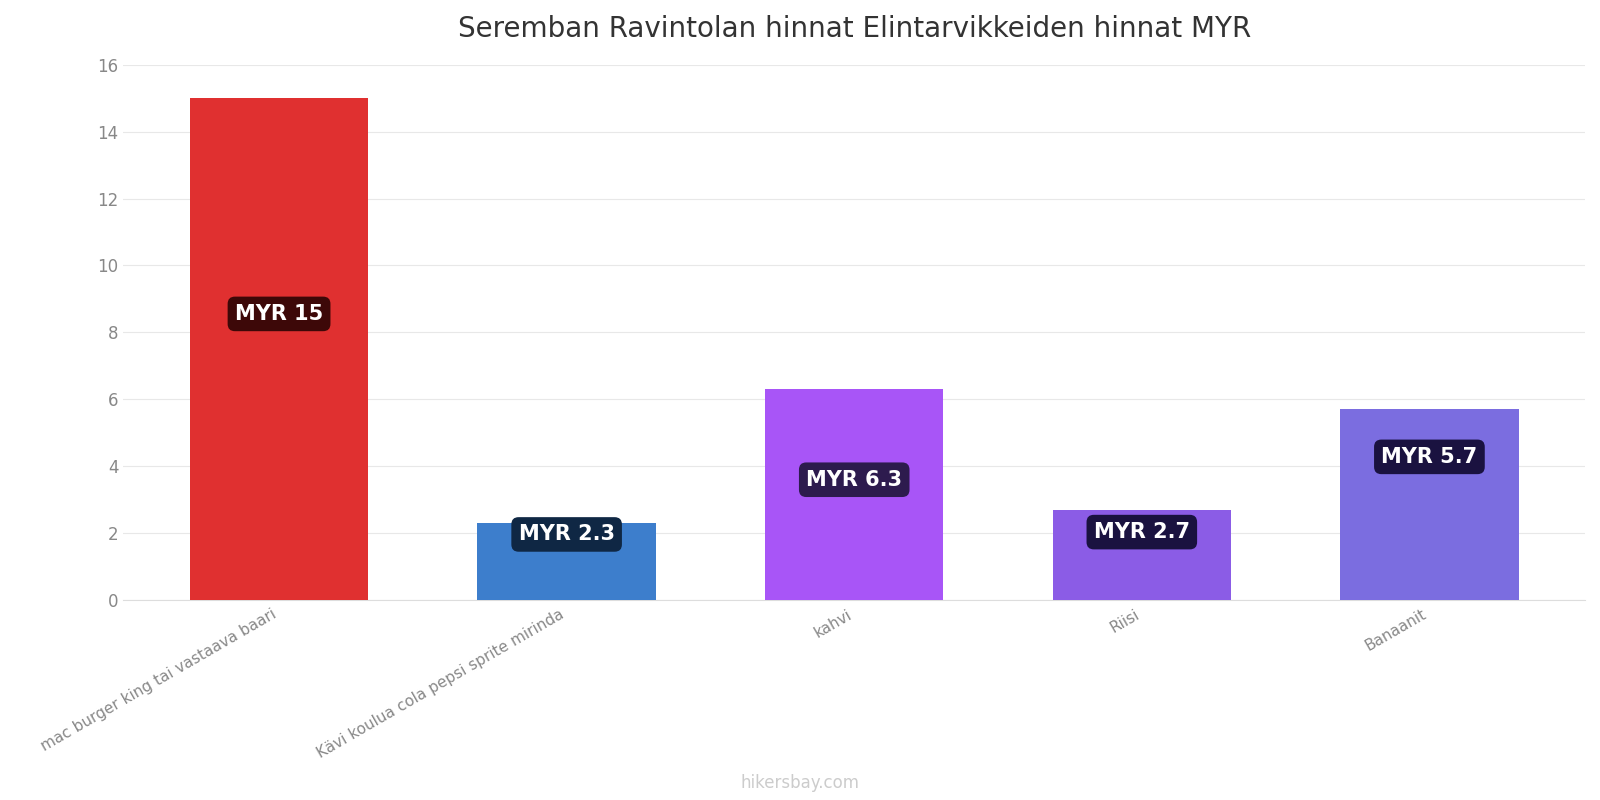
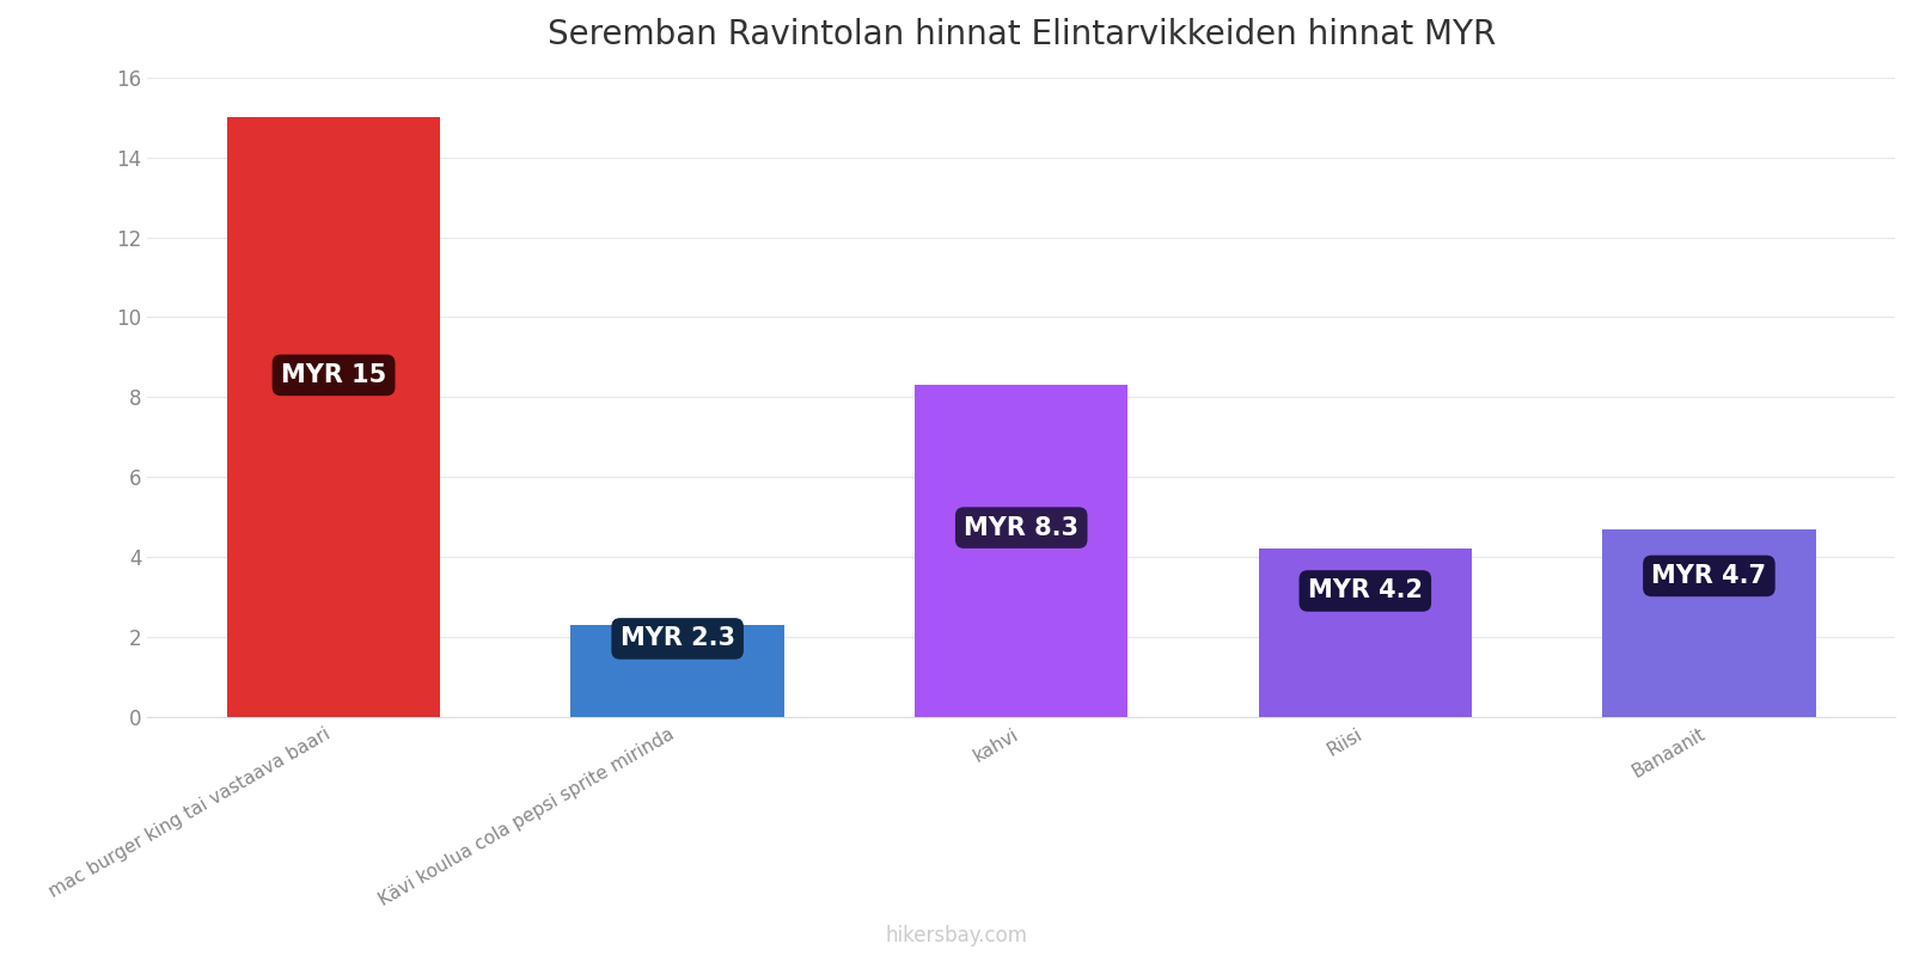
kahvi: 6.3 -> 8.3
Riisi: 2.7 -> 4.2
Banaanit: 5.7 -> 4.7
